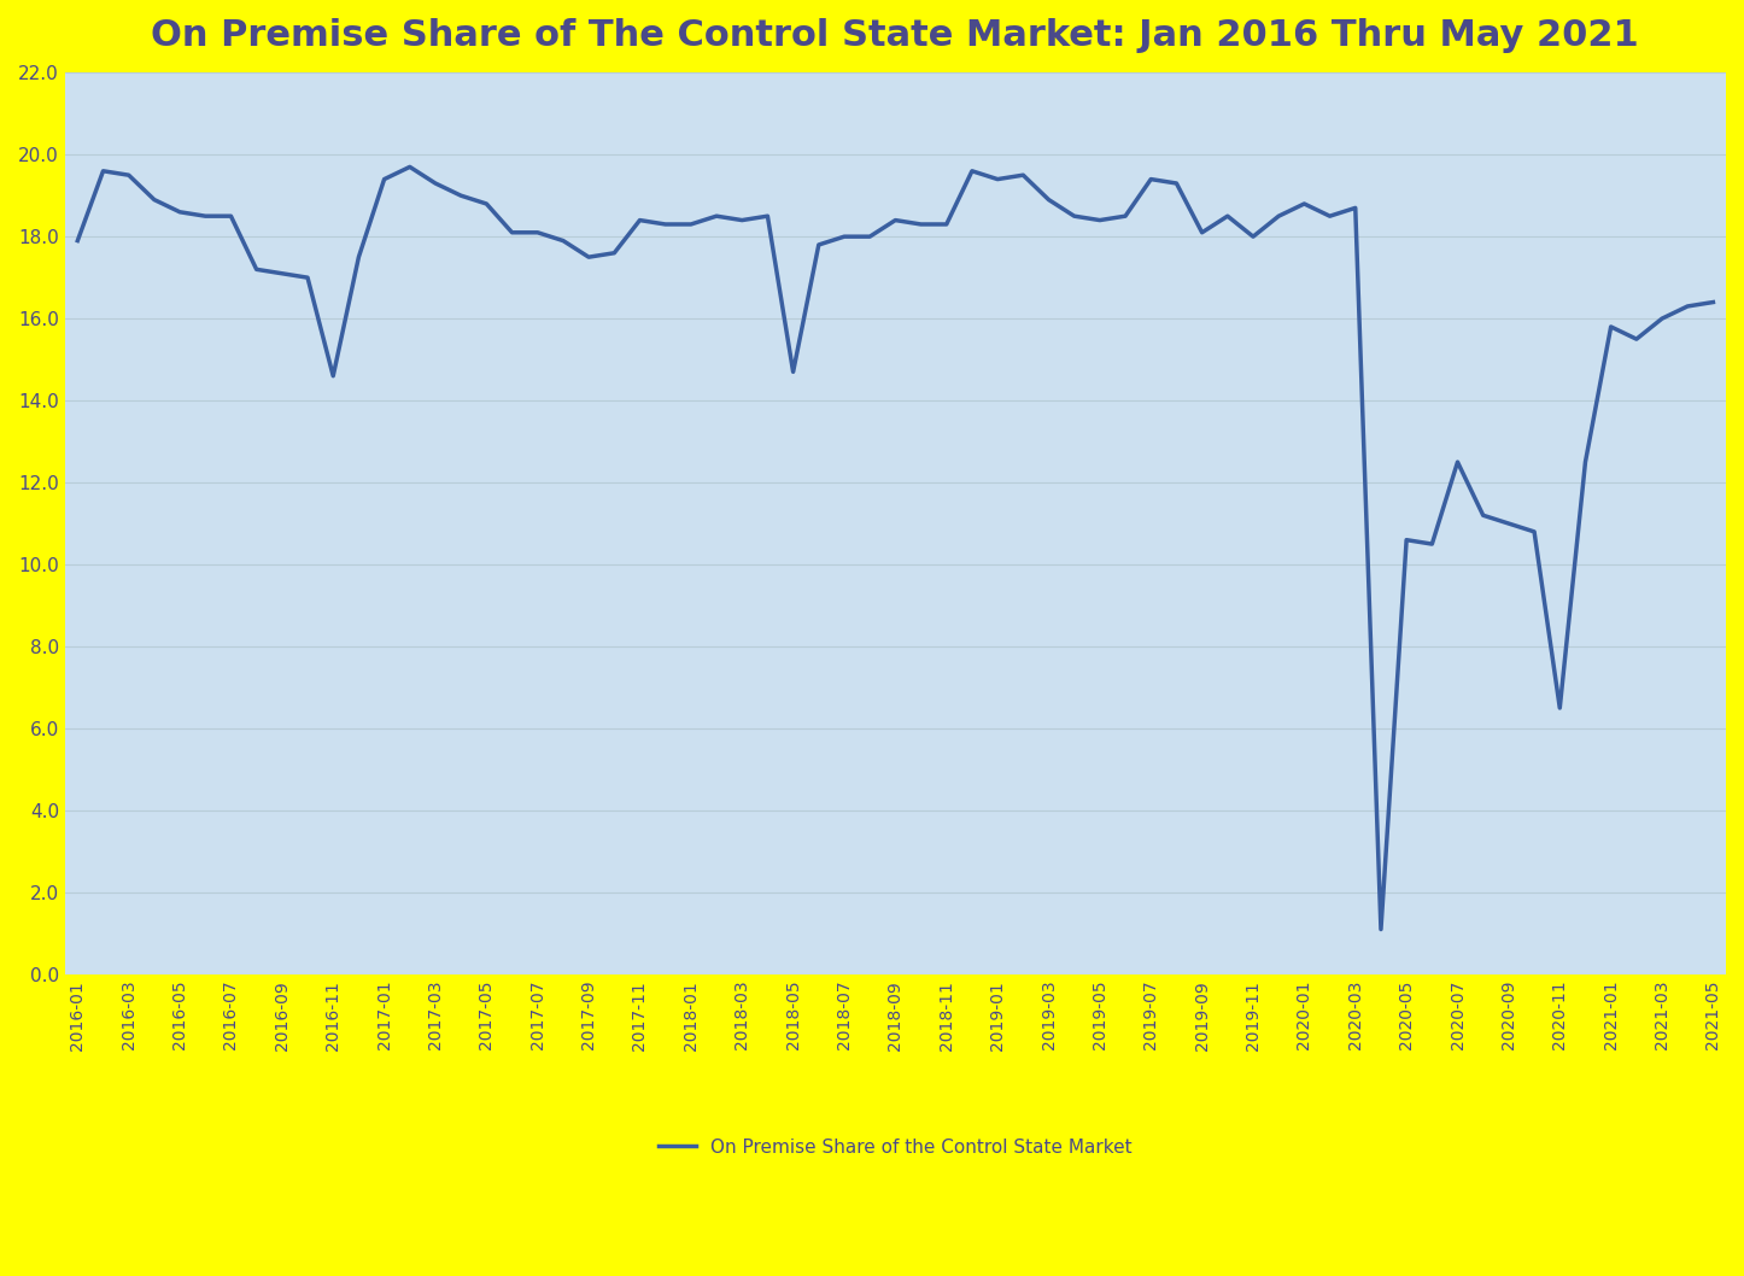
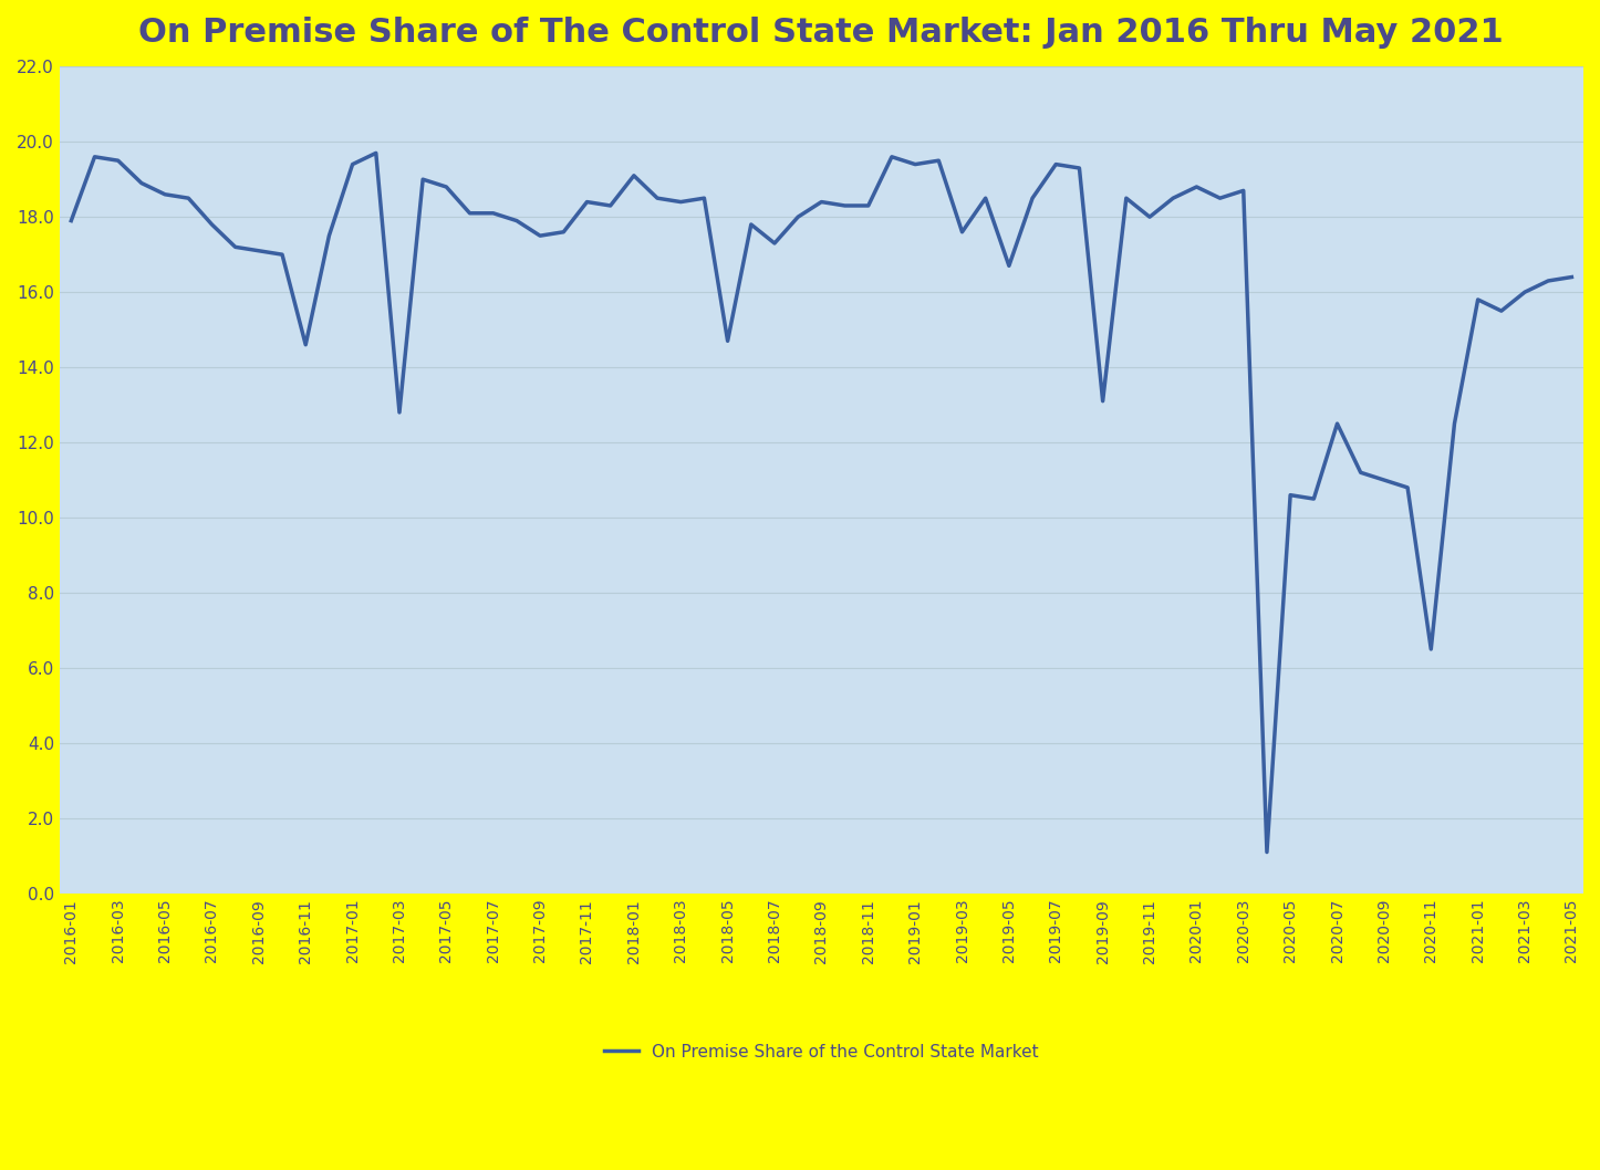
2016-07: 18.5 -> 17.8
2017-03: 19.3 -> 12.8
2018-01: 18.3 -> 19.1
2018-07: 18.0 -> 17.3
2019-03: 18.9 -> 17.6
2019-05: 18.4 -> 16.7
2019-09: 18.1 -> 13.1
